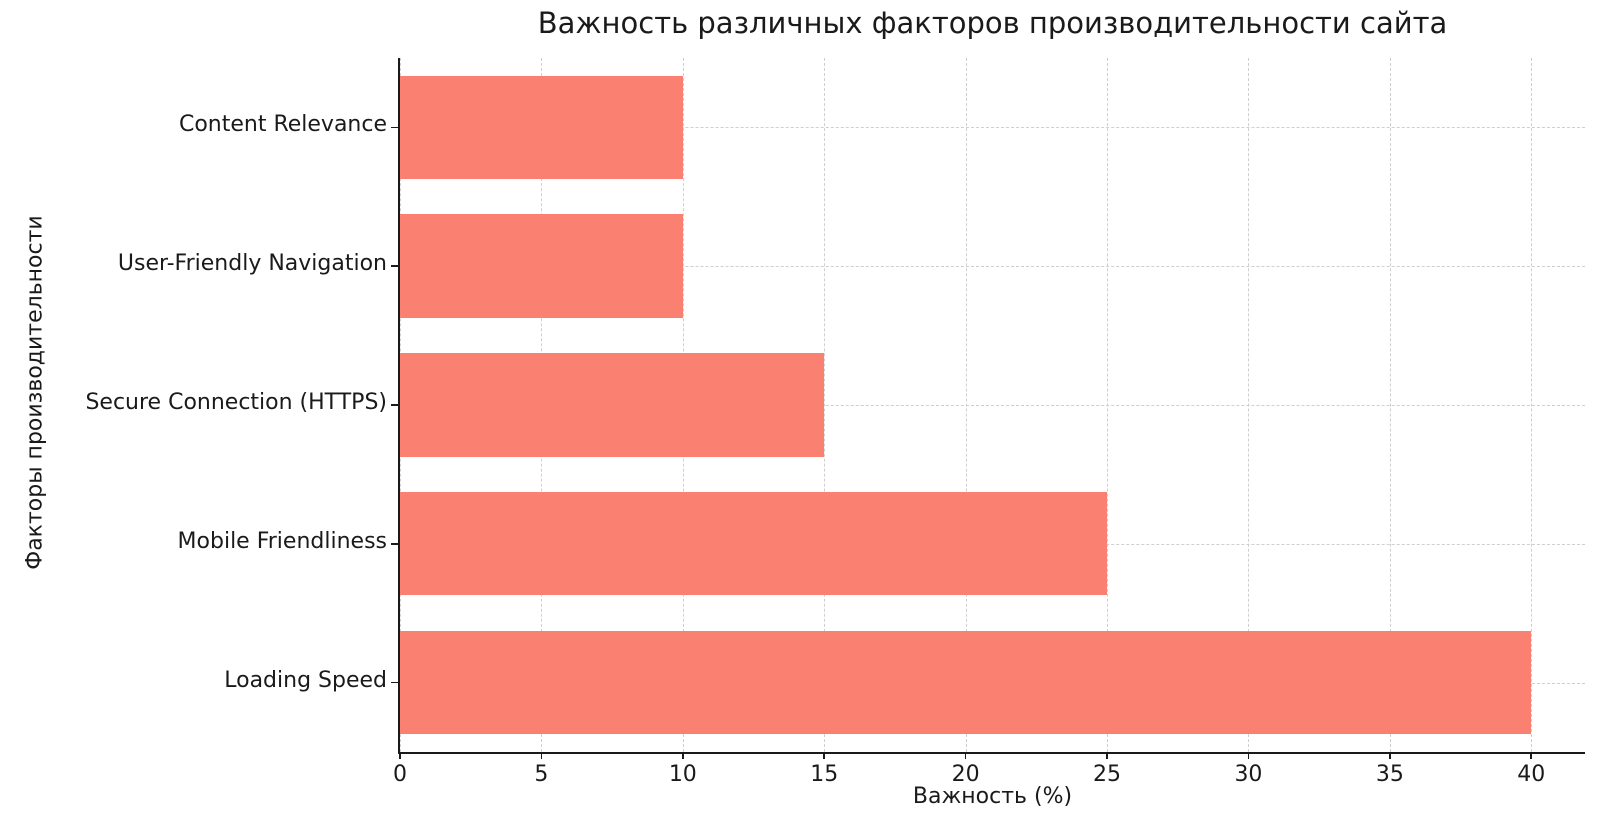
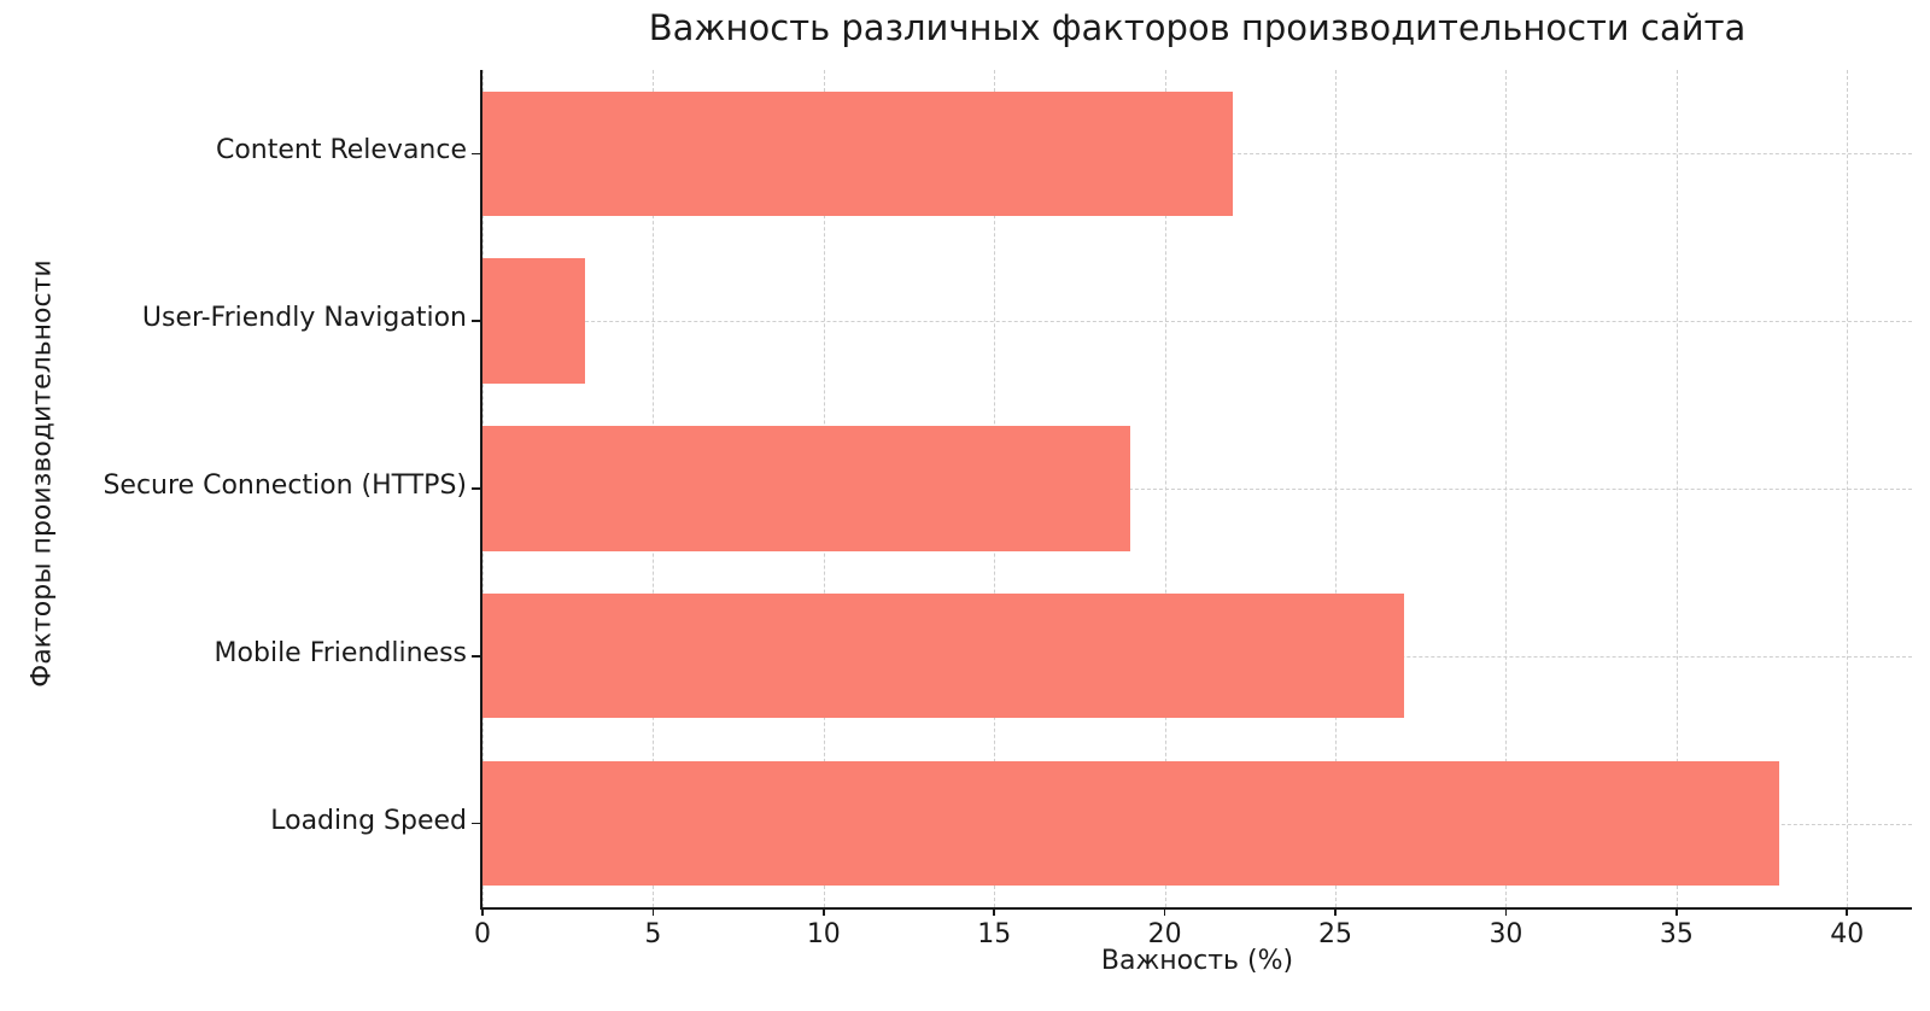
Loading Speed: 40 -> 38
Mobile Friendliness: 25 -> 27
Secure Connection (HTTPS): 15 -> 19
User-Friendly Navigation: 10 -> 3
Content Relevance: 10 -> 22
